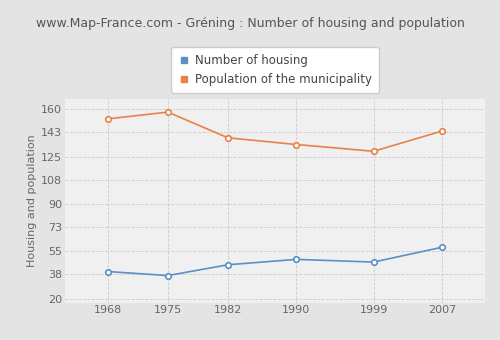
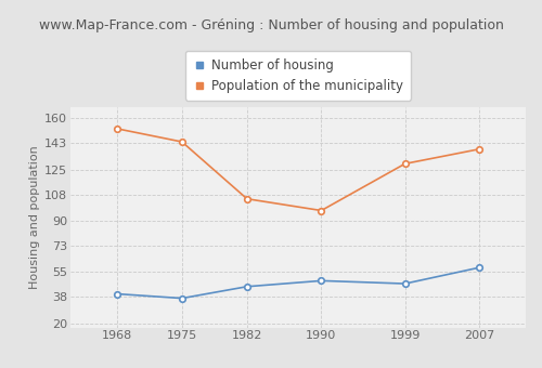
Population of the municipality/1975: 158 -> 144
Population of the municipality/1982: 139 -> 105
Population of the municipality/1990: 134 -> 97
Population of the municipality/2007: 144 -> 139
